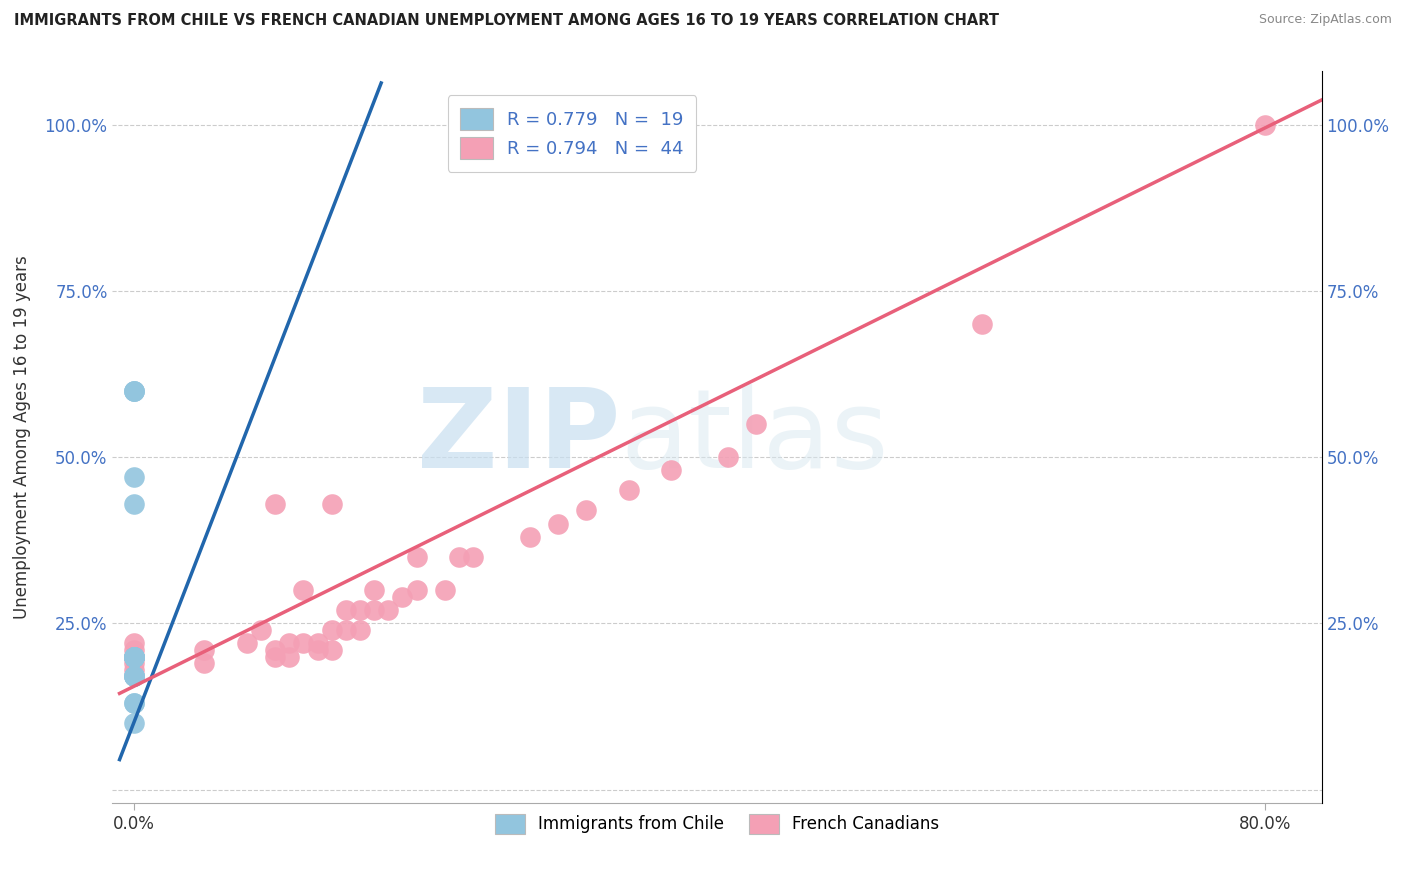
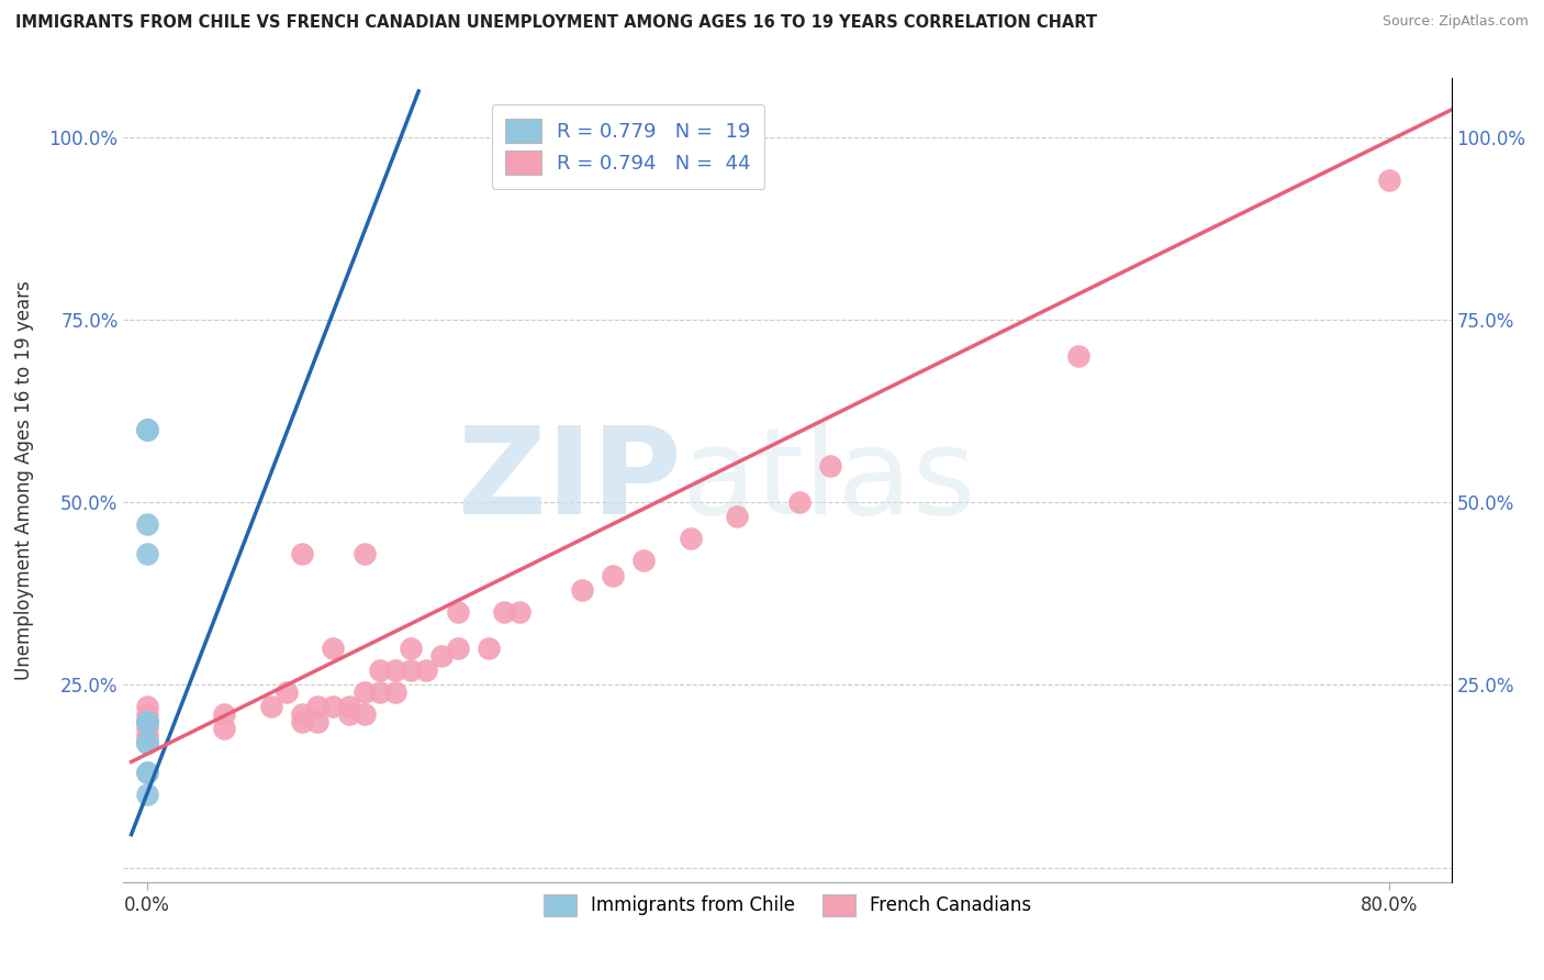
French Canadians/80.0%: 100% -> 94%
